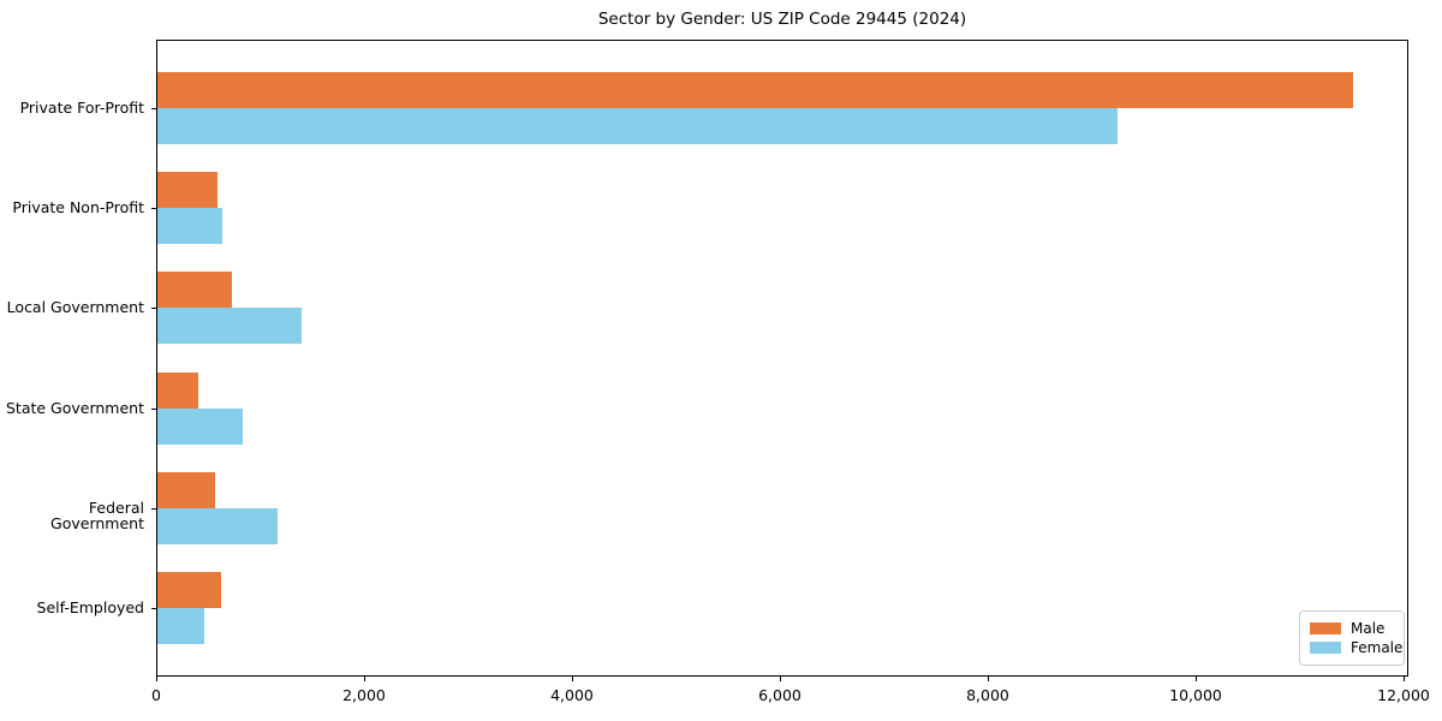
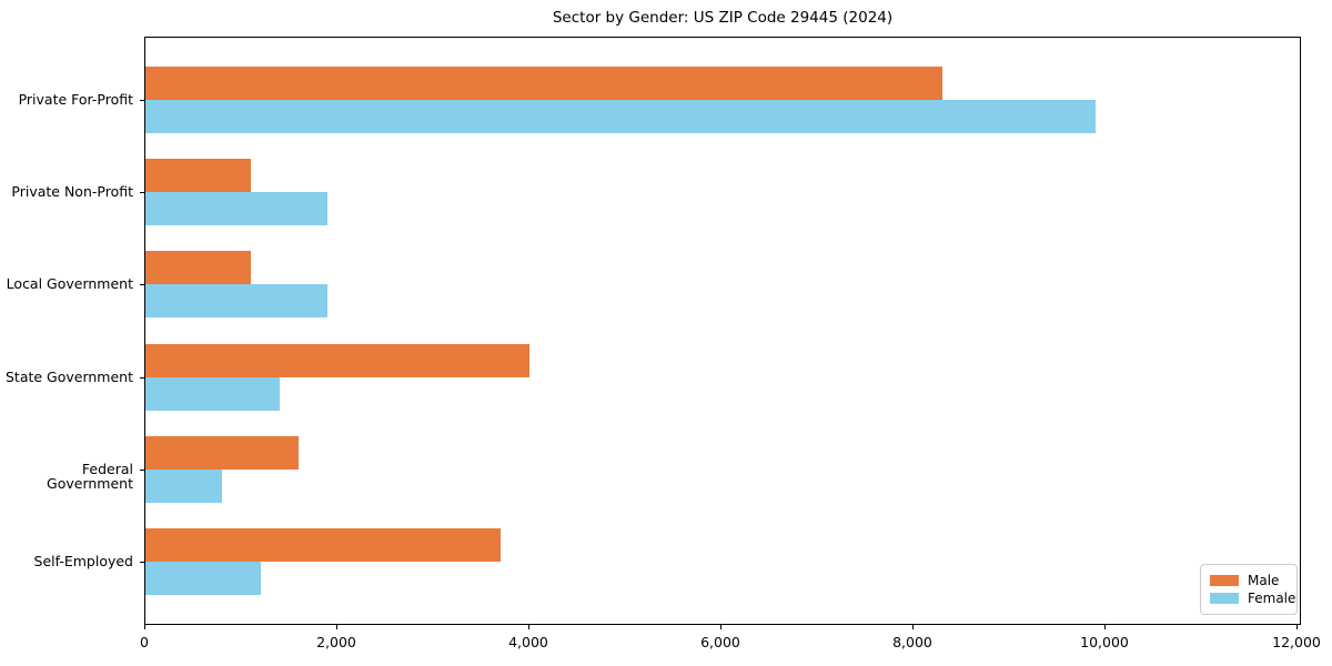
Male/Private For-Profit: 11500 -> 8300
Female/Private For-Profit: 9200 -> 9900
Male/Private Non-Profit: 600 -> 1100
Female/Private Non-Profit: 600 -> 1900
Male/Local Government: 700 -> 1100
Female/Local Government: 1400 -> 1900
Male/State Government: 400 -> 4000
Female/State Government: 800 -> 1400
Male/Federal Government: 600 -> 1600
Female/Federal Government: 1200 -> 800
Male/Self-Employed: 600 -> 3700
Female/Self-Employed: 400 -> 1200
